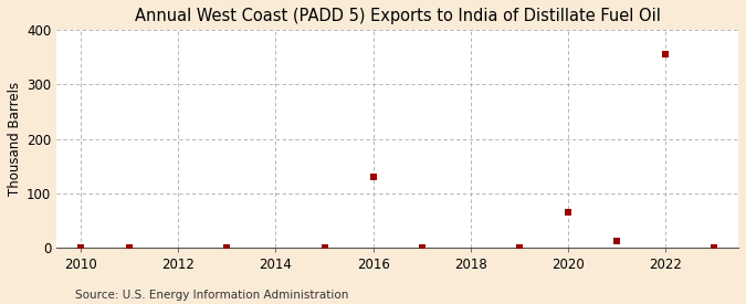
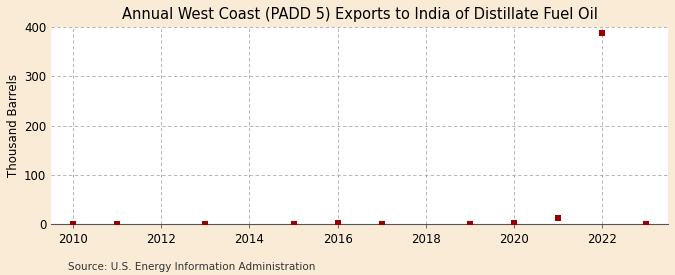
2016: 130 -> 2
2020: 65 -> 3
2022: 355 -> 388
